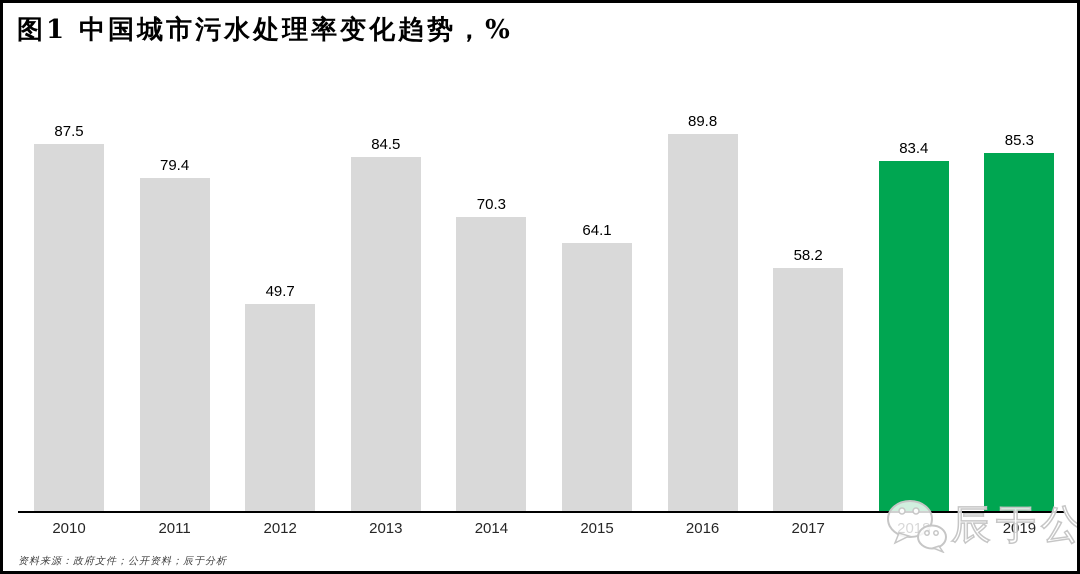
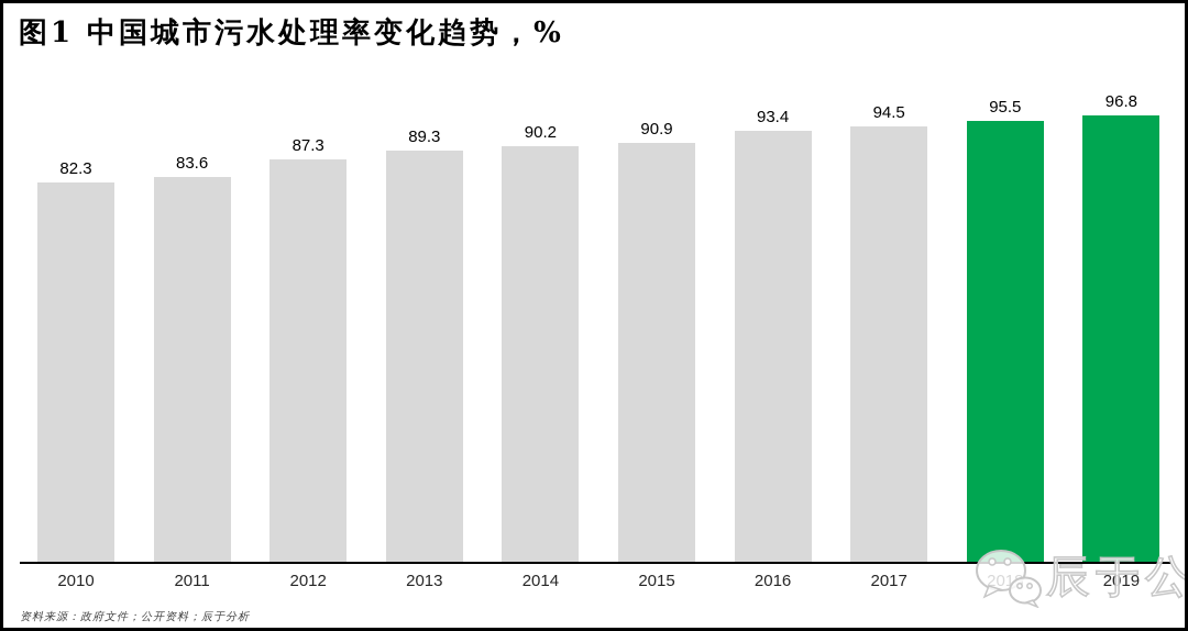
2010: 87.5 -> 82.3
2011: 79.4 -> 83.6
2012: 49.7 -> 87.3
2013: 84.5 -> 89.3
2014: 70.3 -> 90.2
2015: 64.1 -> 90.9
2016: 89.8 -> 93.4
2017: 58.2 -> 94.5
2018: 83.4 -> 95.5
2019: 85.3 -> 96.8
